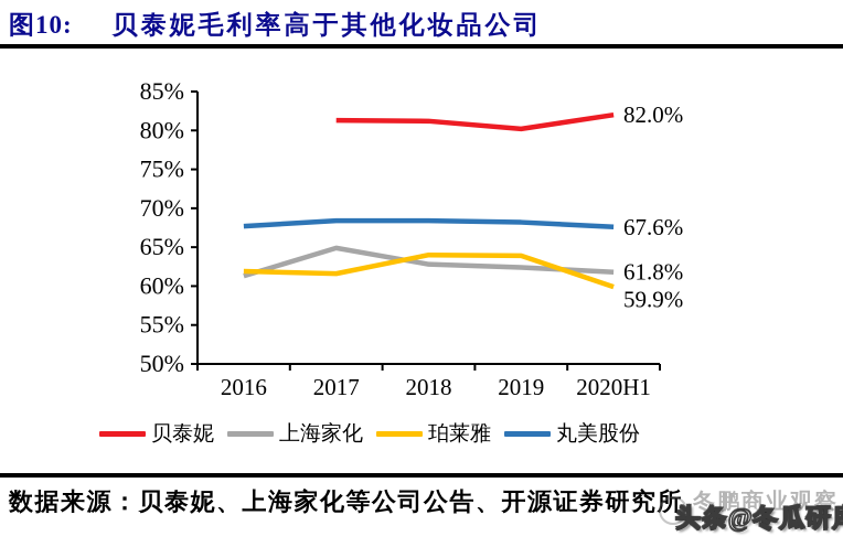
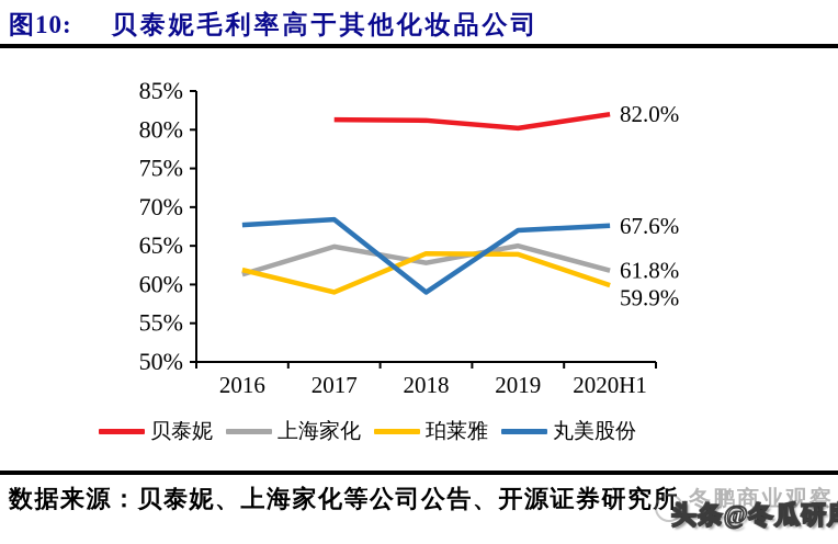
珀莱雅/2017: 62% -> 59%
丸美股份/2018: 68% -> 59%
上海家化/2019: 62% -> 65%
丸美股份/2019: 68% -> 67%
